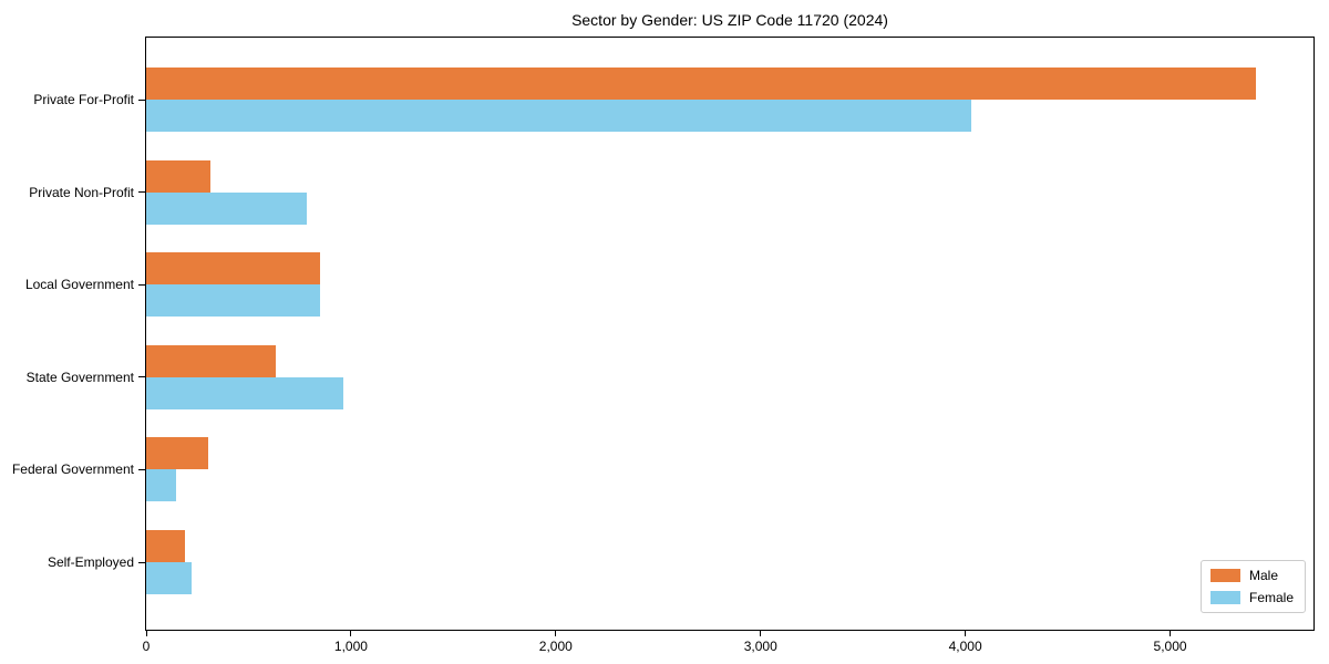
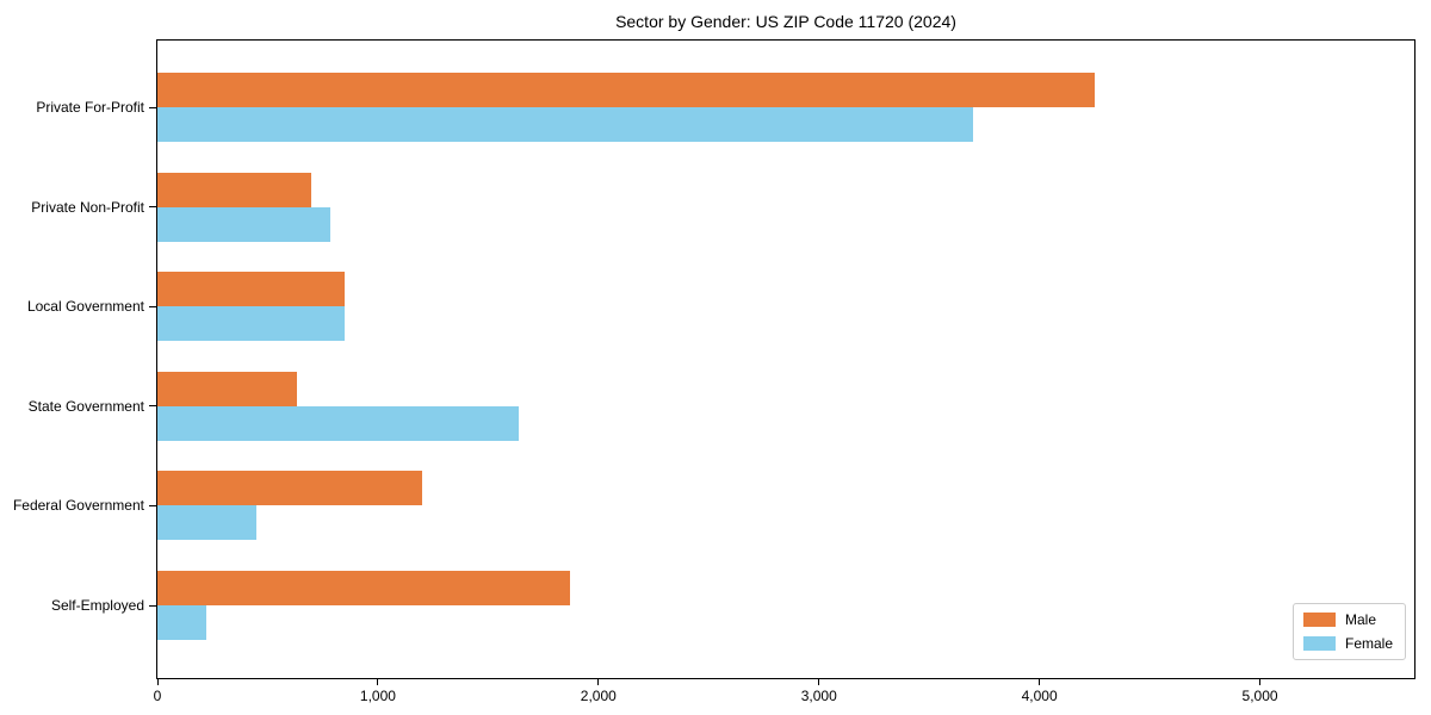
Male/Private For-Profit: 5420 -> 4250
Female/Private For-Profit: 4030 -> 3700
Male/Private Non-Profit: 320 -> 700
Female/State Government: 960 -> 1640
Male/Federal Government: 300 -> 1200
Female/Federal Government: 140 -> 450
Male/Self-Employed: 190 -> 1870
